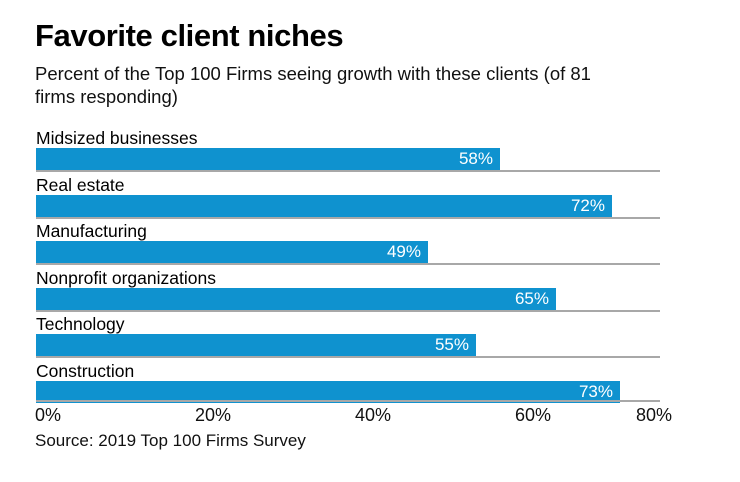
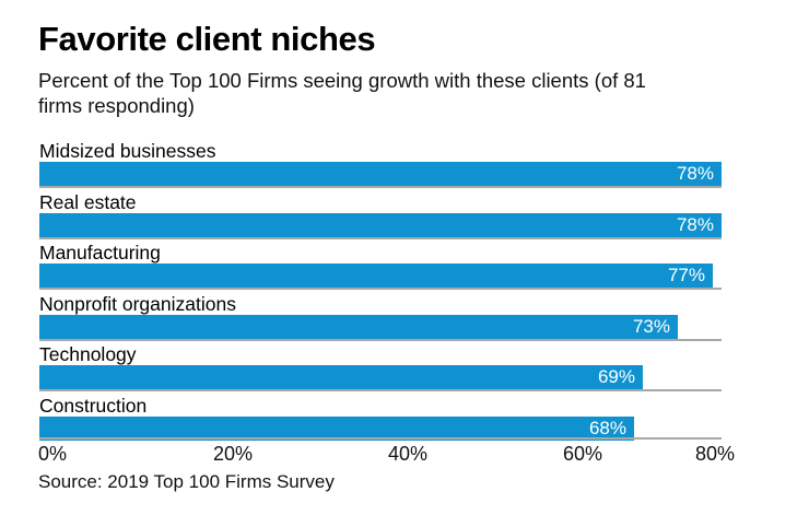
Midsized businesses: 58% -> 78%
Real estate: 72% -> 78%
Manufacturing: 49% -> 77%
Nonprofit organizations: 65% -> 73%
Technology: 55% -> 69%
Construction: 73% -> 68%
